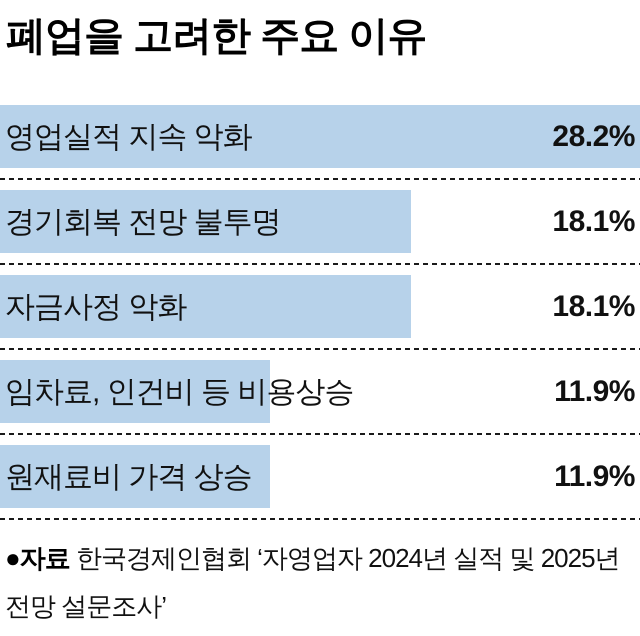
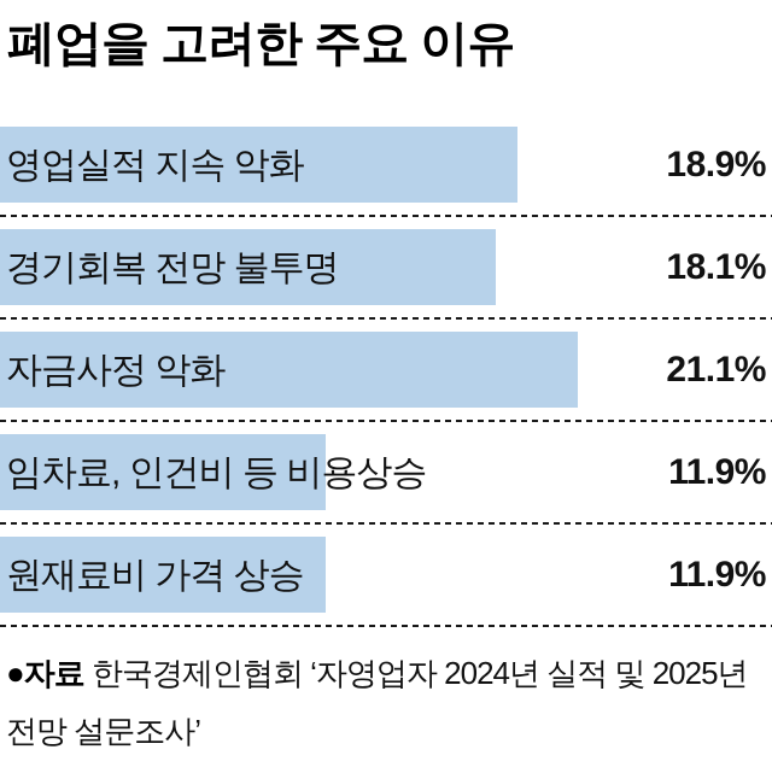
영업실적 지속 악화: 28.2% -> 18.9%
자금사정 악화: 18.1% -> 21.1%
